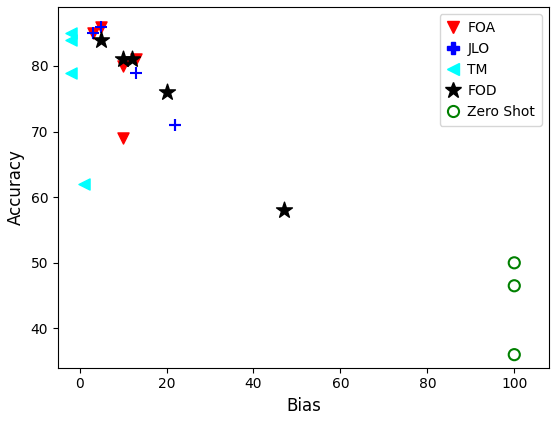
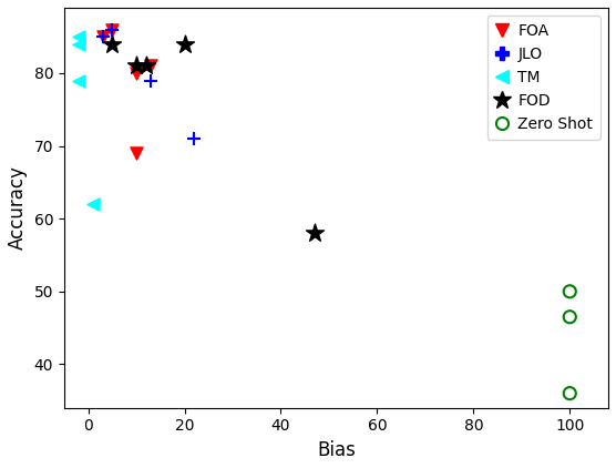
FOD/20: 76 -> 84
